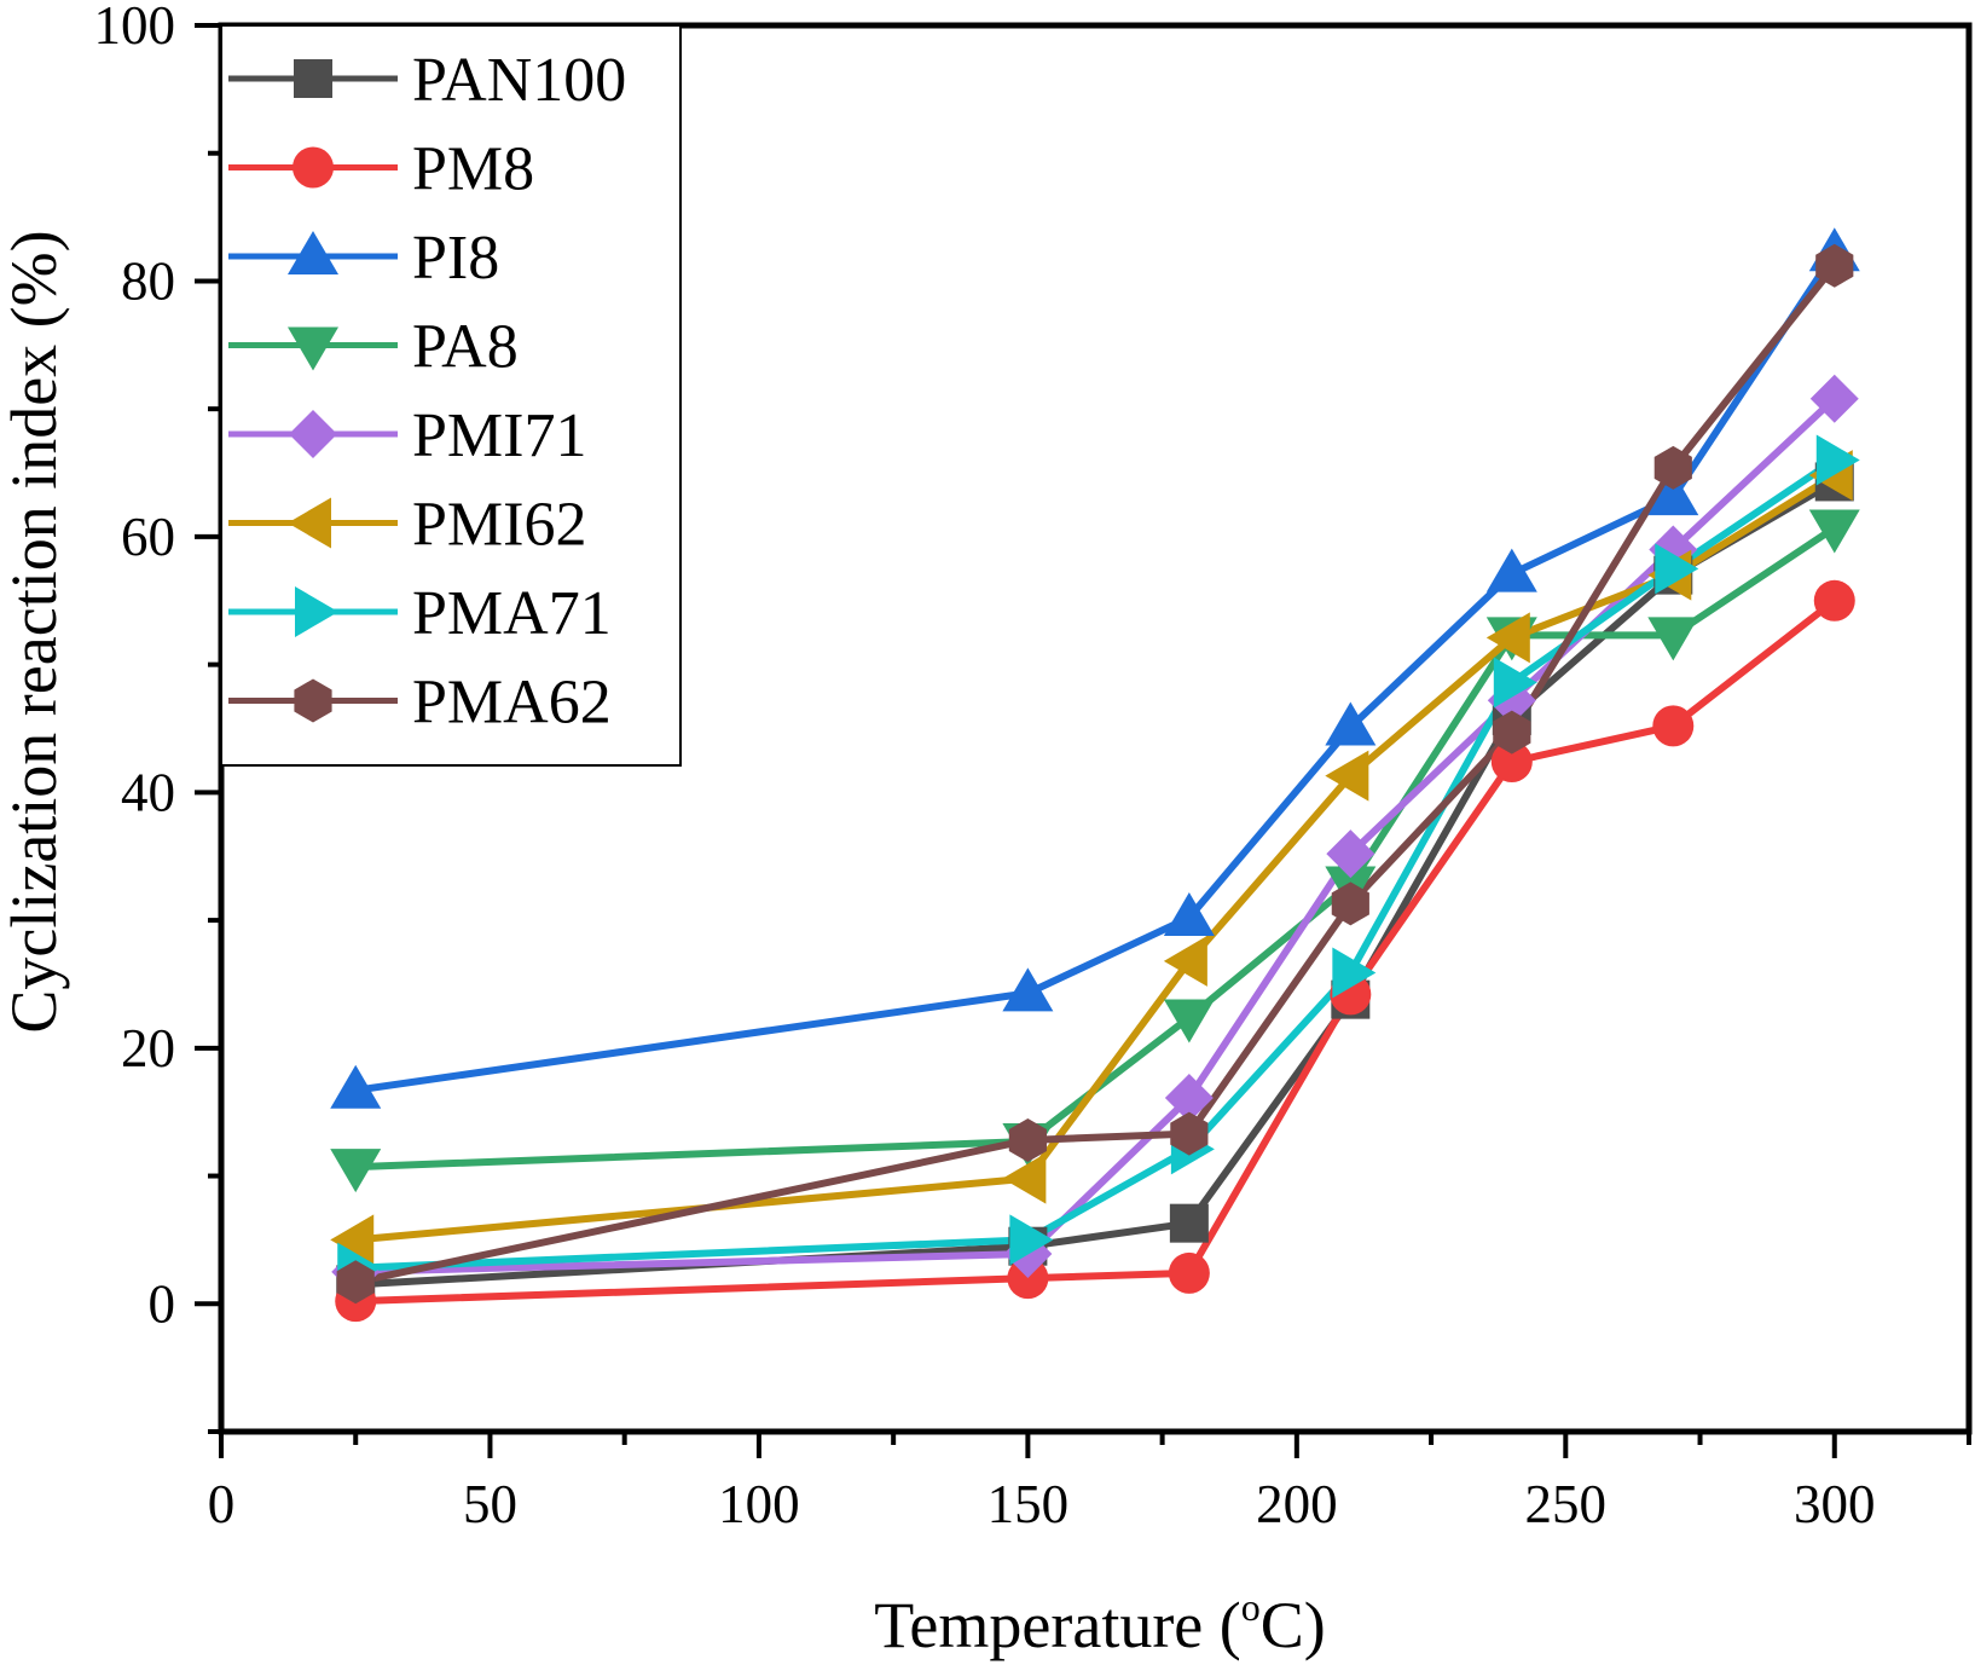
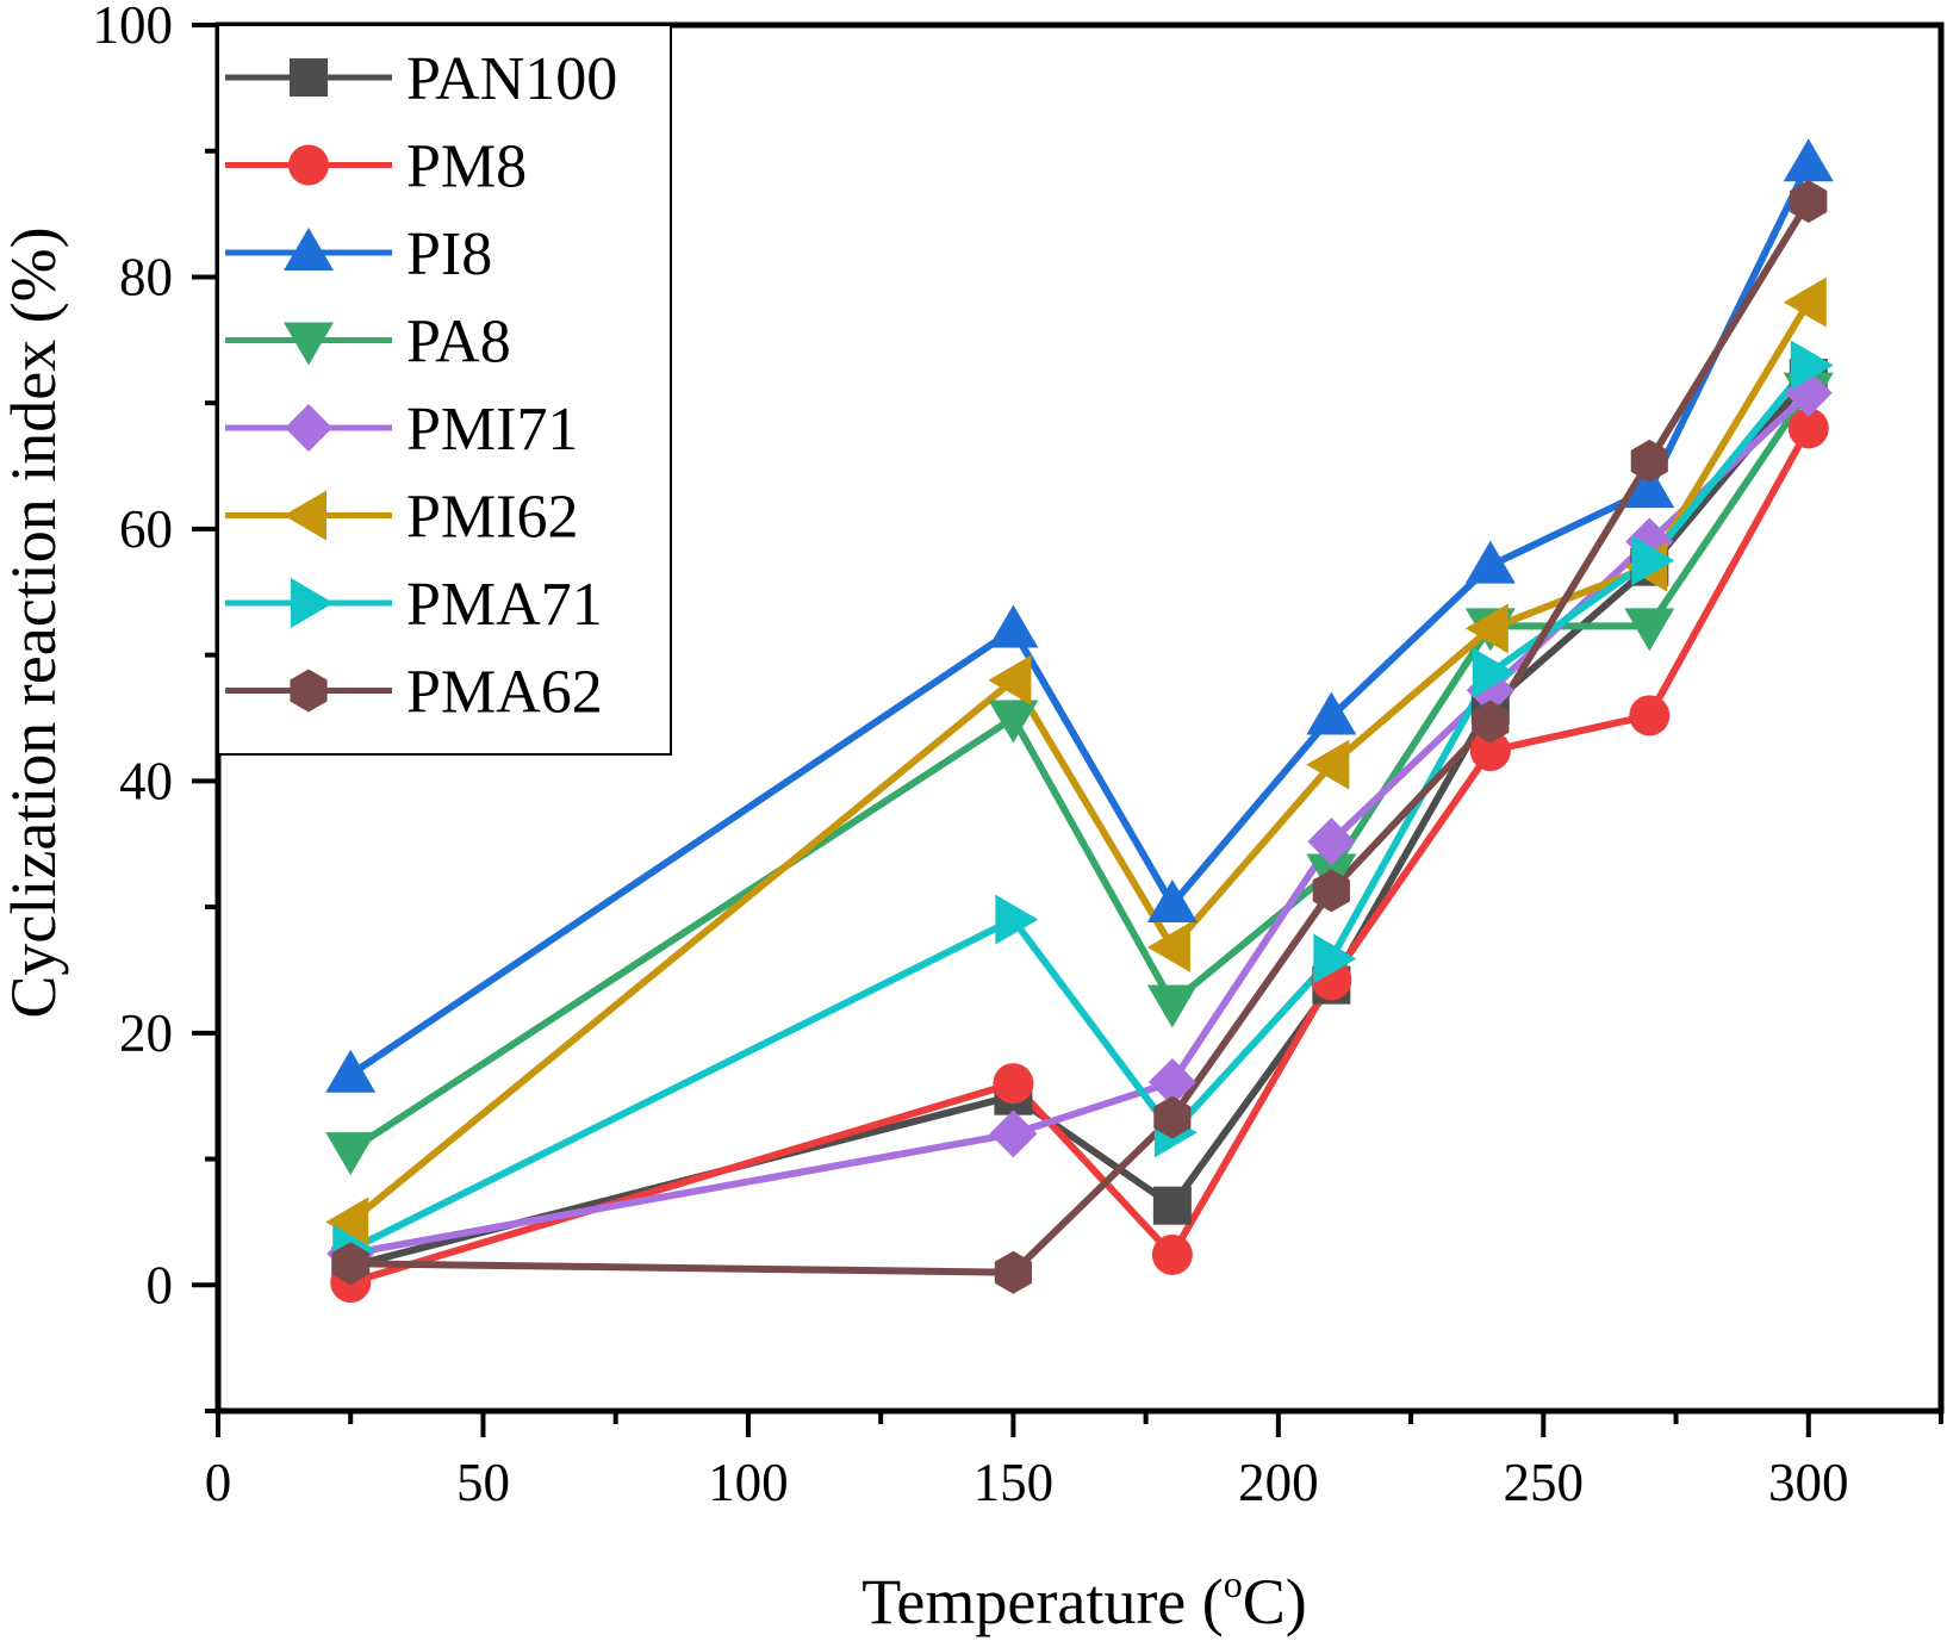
PAN100/150: 4 -> 15
PM8/150: 2 -> 16
PI8/150: 24 -> 52
PA8/150: 13 -> 45
PMI71/150: 4 -> 12
PMI62/150: 10 -> 48
PMA71/150: 5 -> 29
PMA62/150: 13 -> 1
PAN100/300: 64 -> 72
PM8/300: 55 -> 68
PI8/300: 82 -> 89
PA8/300: 61 -> 71
PMI62/300: 65 -> 78
PMA71/300: 66 -> 73
PMA62/300: 81 -> 86
